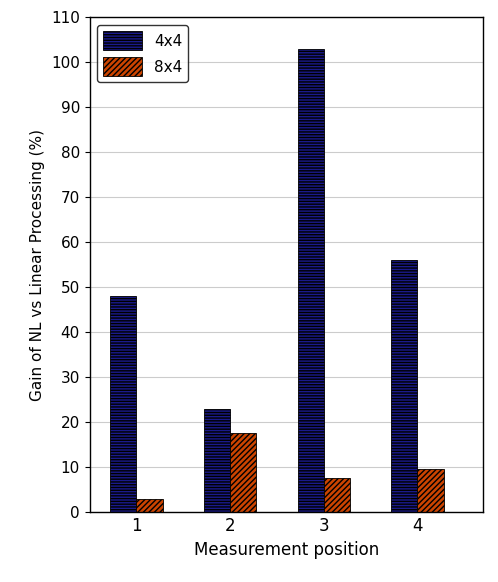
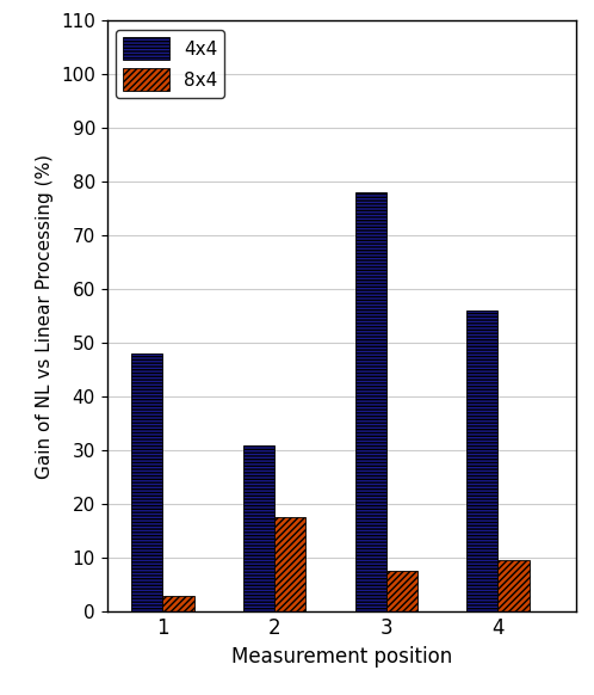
4x4/2: 23 -> 31
4x4/3: 103 -> 78
